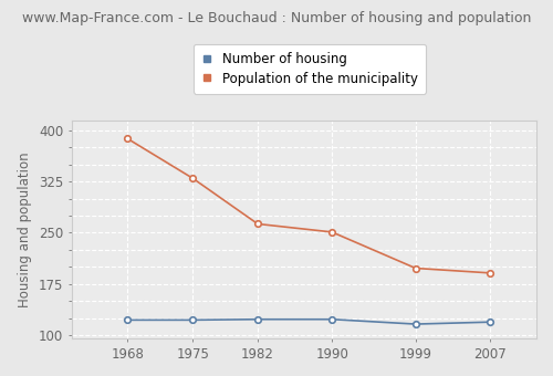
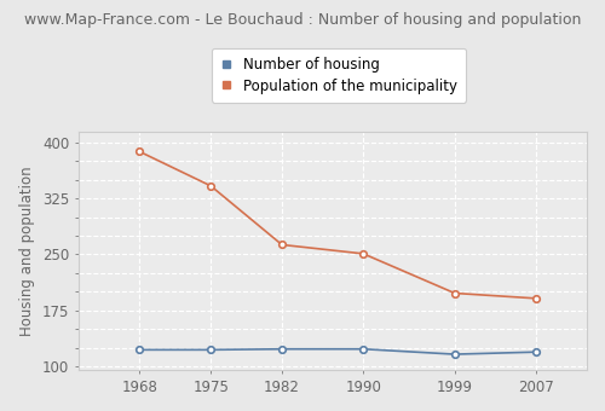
Population of the municipality/1975: 330 -> 342
